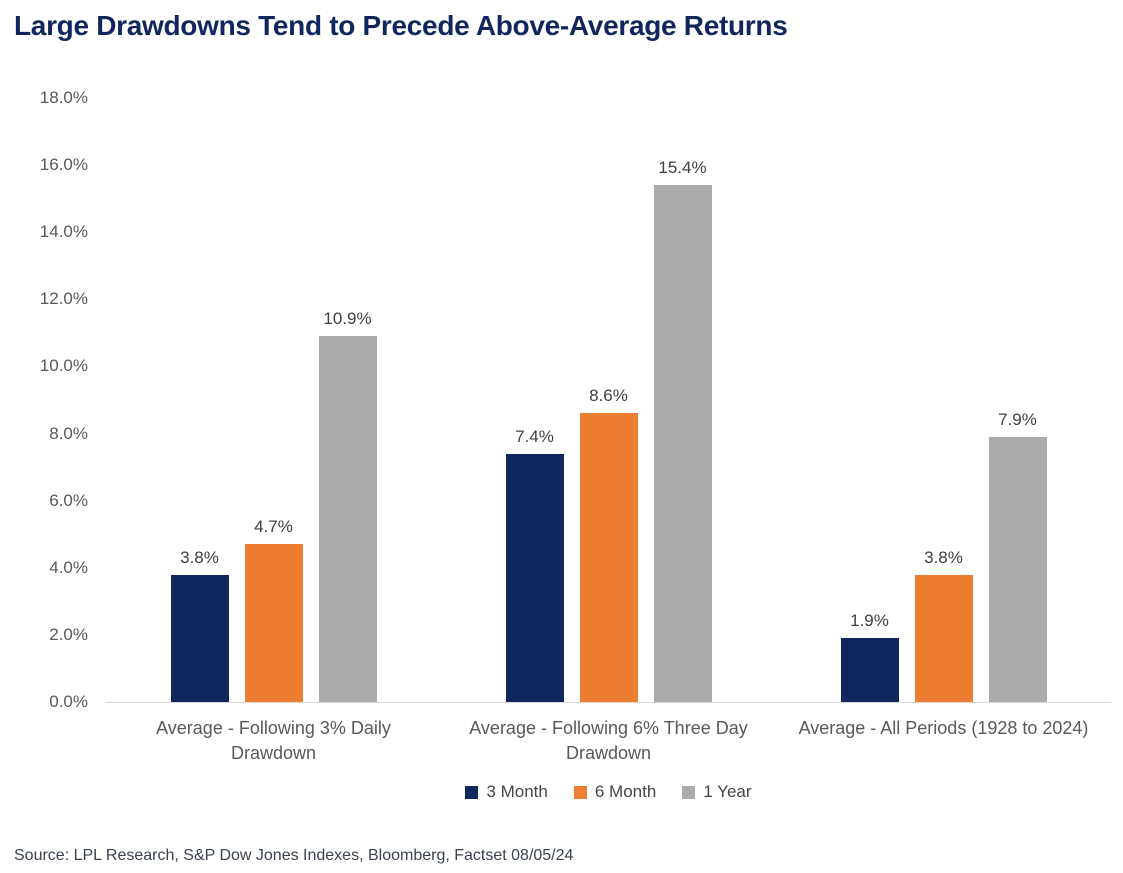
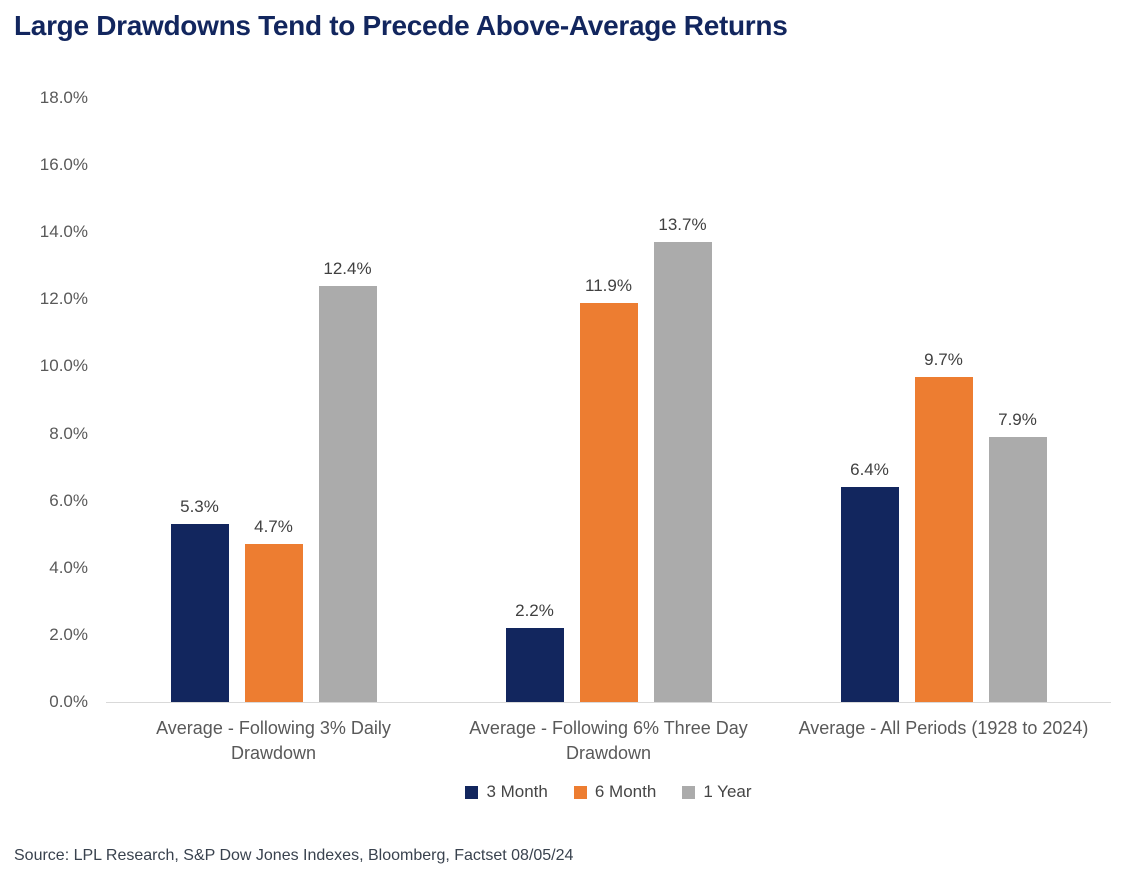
3 Month/Average - Following 3% Daily Drawdown: 3.8% -> 5.3%
1 Year/Average - Following 3% Daily Drawdown: 10.9% -> 12.4%
3 Month/Average - Following 6% Three Day Drawdown: 7.4% -> 2.2%
6 Month/Average - Following 6% Three Day Drawdown: 8.6% -> 11.9%
1 Year/Average - Following 6% Three Day Drawdown: 15.4% -> 13.7%
3 Month/Average - All Periods (1928 to 2024): 1.9% -> 6.4%
6 Month/Average - All Periods (1928 to 2024): 3.8% -> 9.7%
